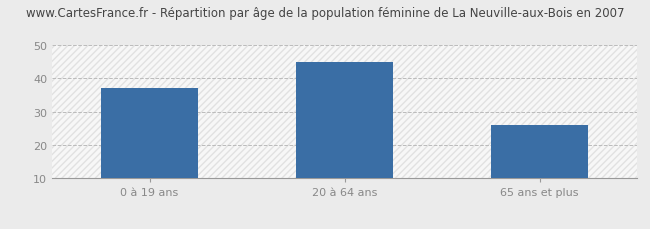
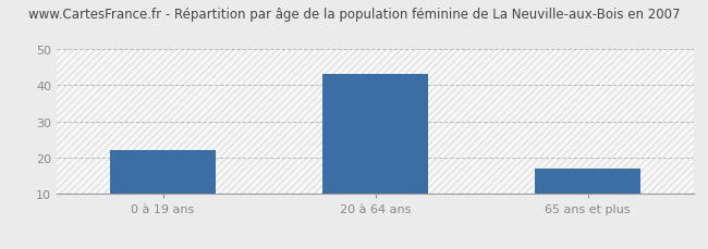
0 à 19 ans: 37 -> 22
20 à 64 ans: 45 -> 43
65 ans et plus: 26 -> 17
